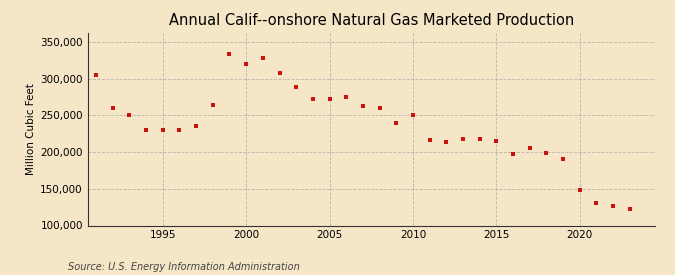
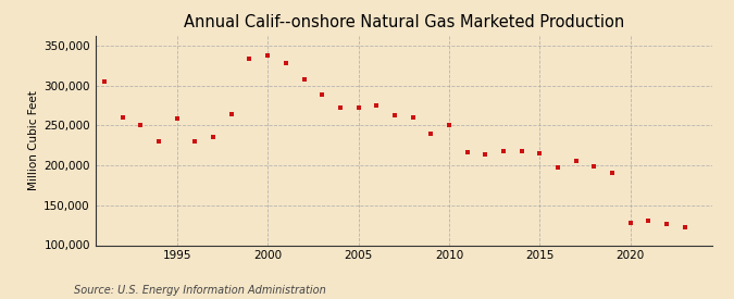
1995: 230,000 -> 258,000
2000: 320,000 -> 338,000
2020: 148,000 -> 128,000
